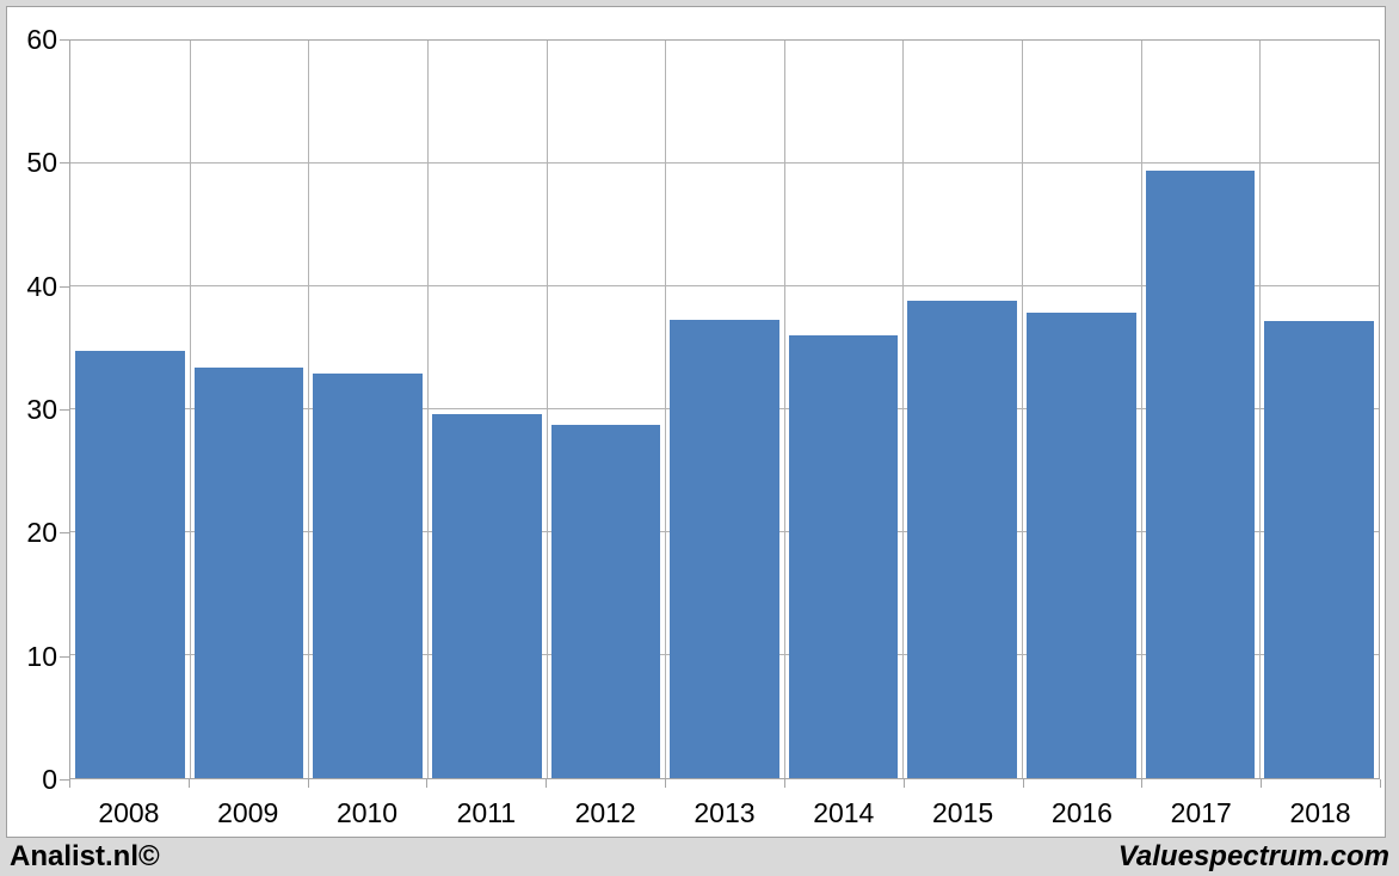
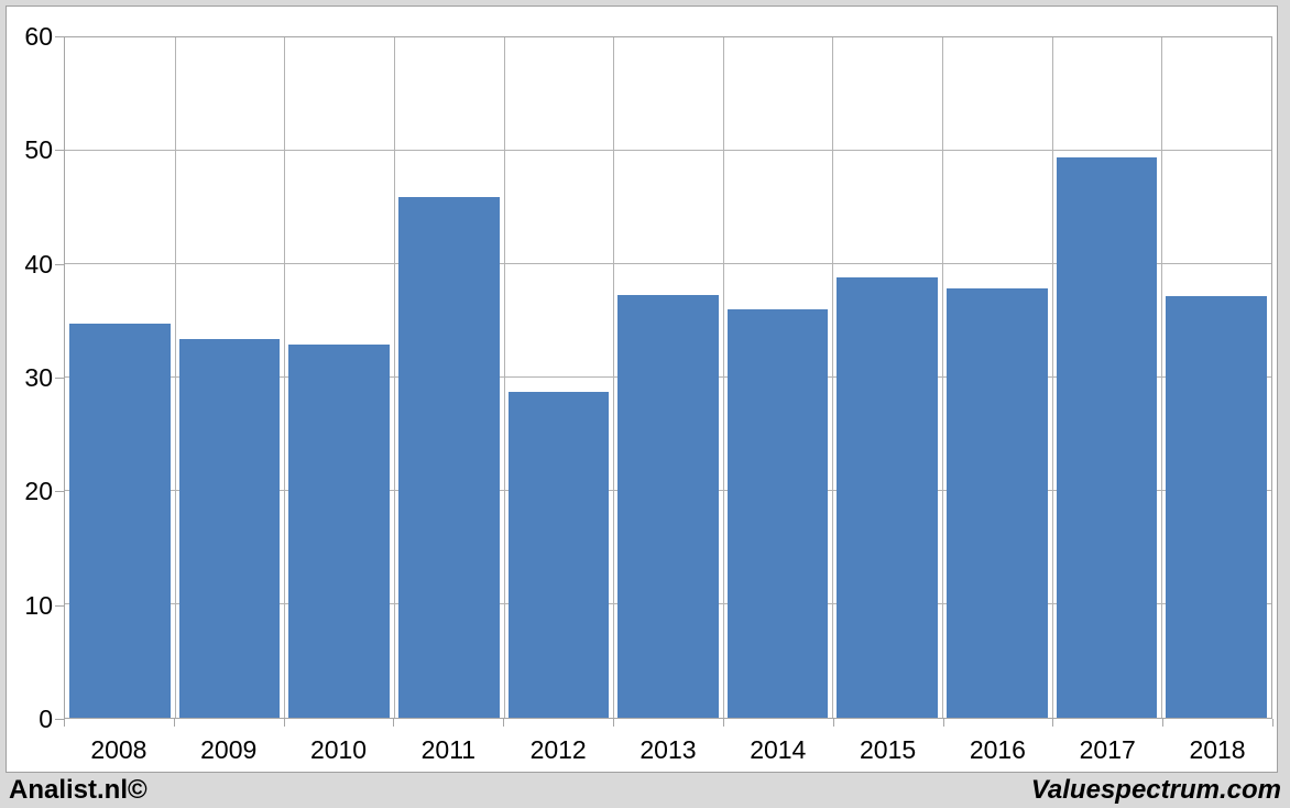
2011: 29.6 -> 45.9
